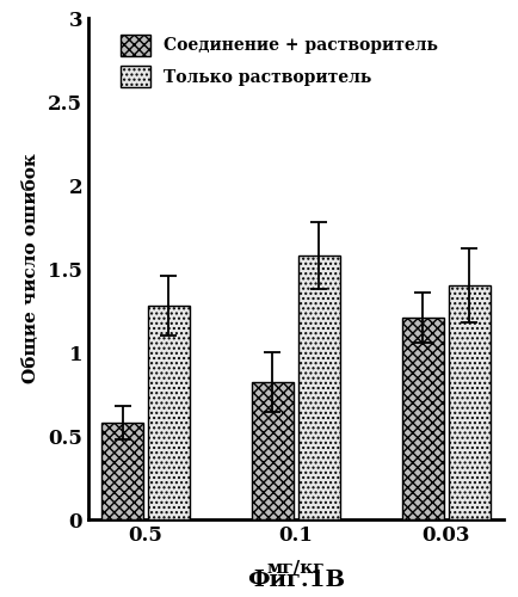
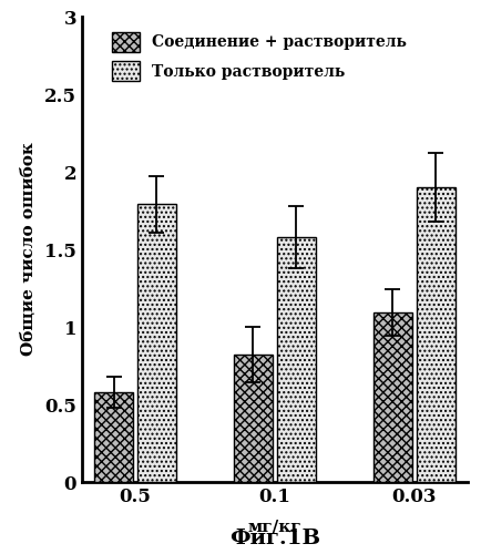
Только растворитель/0.5: 1.28 -> 1.79
Соединение + растворитель/0.03: 1.21 -> 1.09
Только растворитель/0.03: 1.40 -> 1.90
